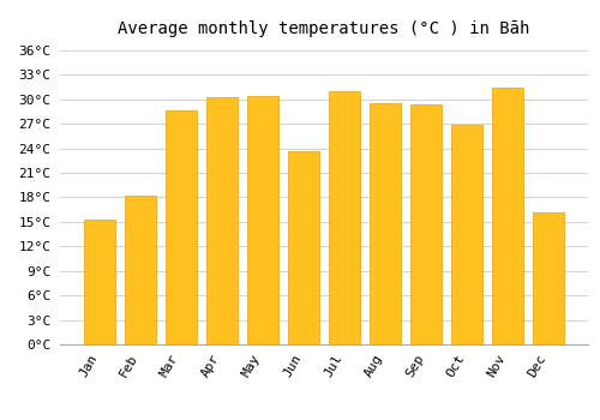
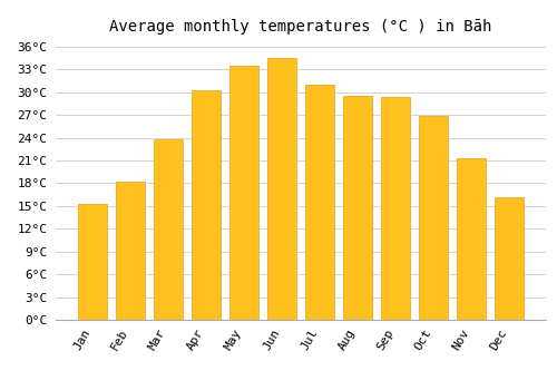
Mar: 28.6°C -> 23.8°C
May: 30.4°C -> 33.5°C
Jun: 23.6°C -> 34.5°C
Nov: 31.4°C -> 21.3°C
